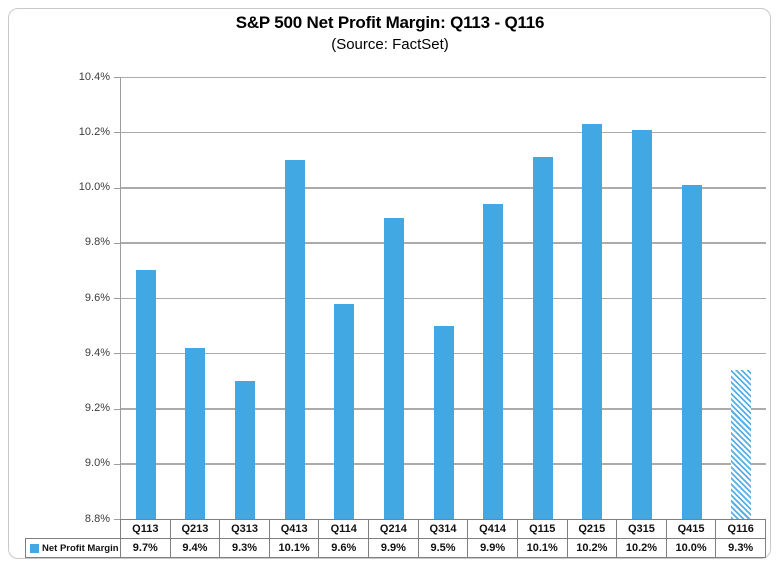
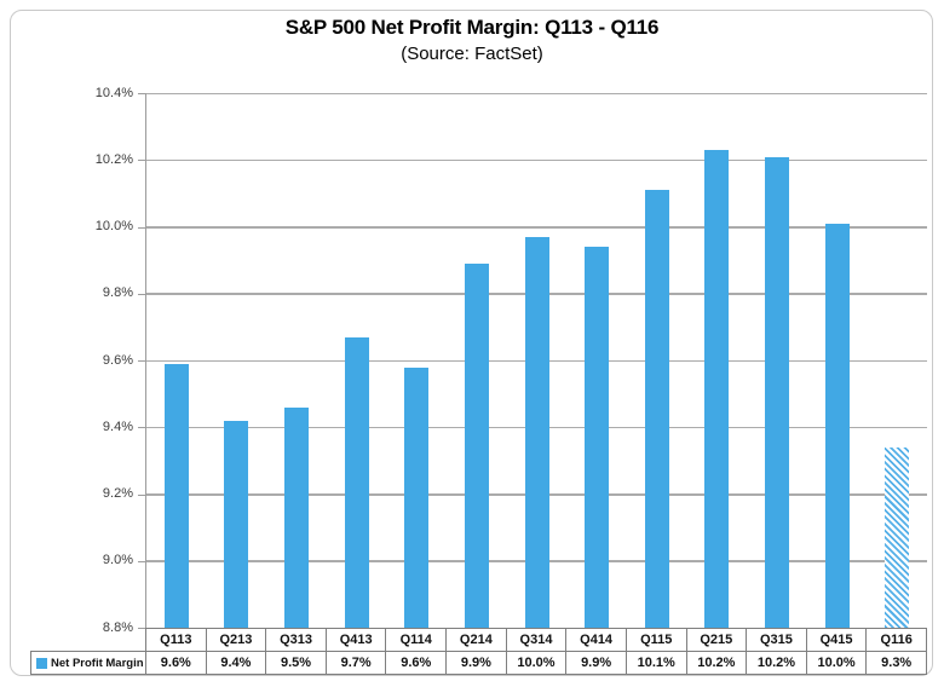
Q113: 9.7% -> 9.6%
Q313: 9.3% -> 9.5%
Q413: 10.1% -> 9.7%
Q314: 9.5% -> 10.0%
